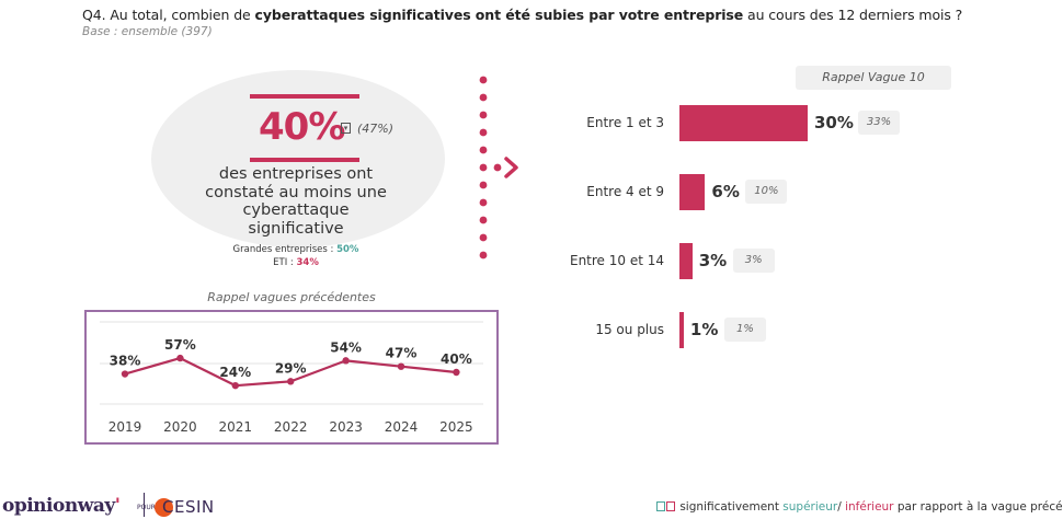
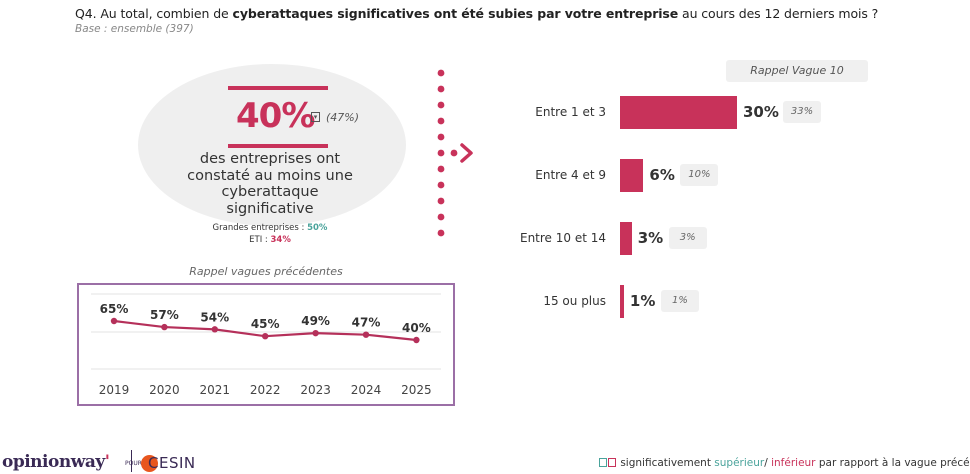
Rappel vagues précédentes/2019: 38% -> 65%
Rappel vagues précédentes/2021: 24% -> 54%
Rappel vagues précédentes/2022: 29% -> 45%
Rappel vagues précédentes/2023: 54% -> 49%
